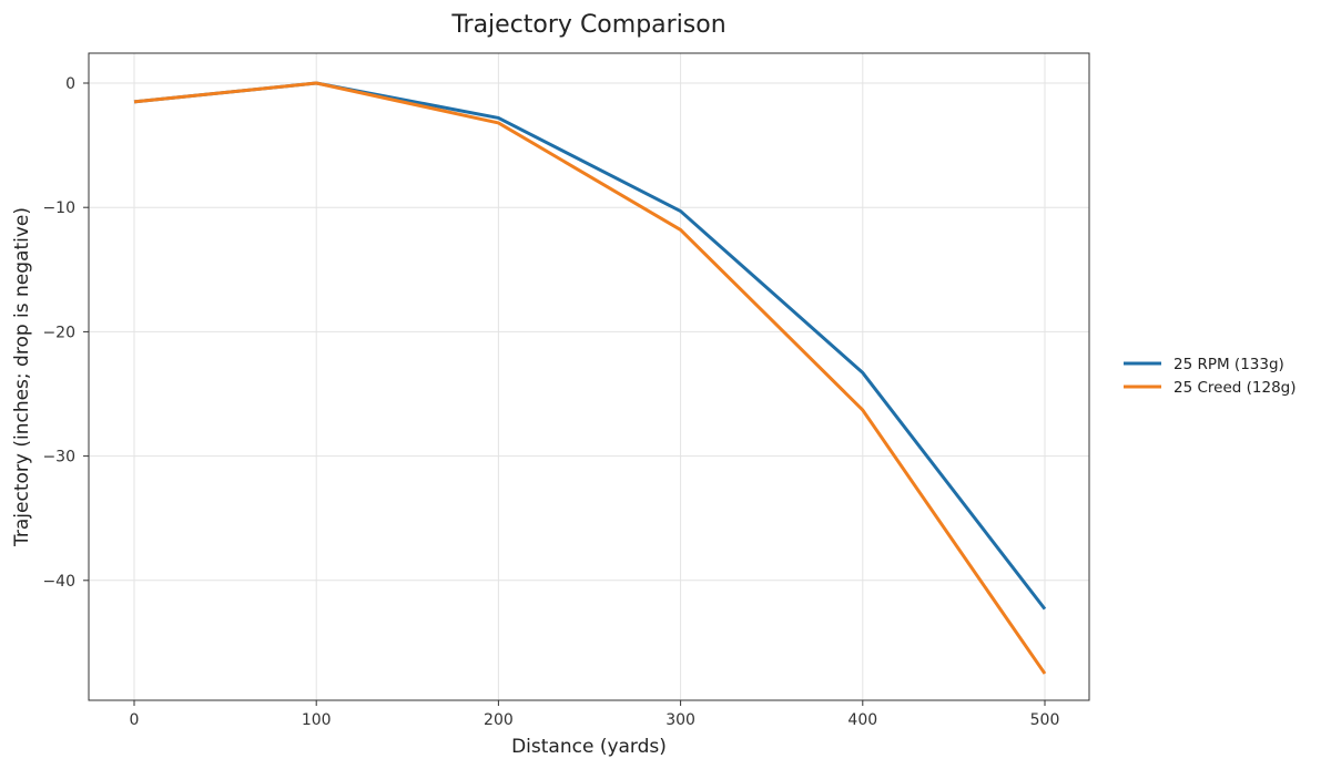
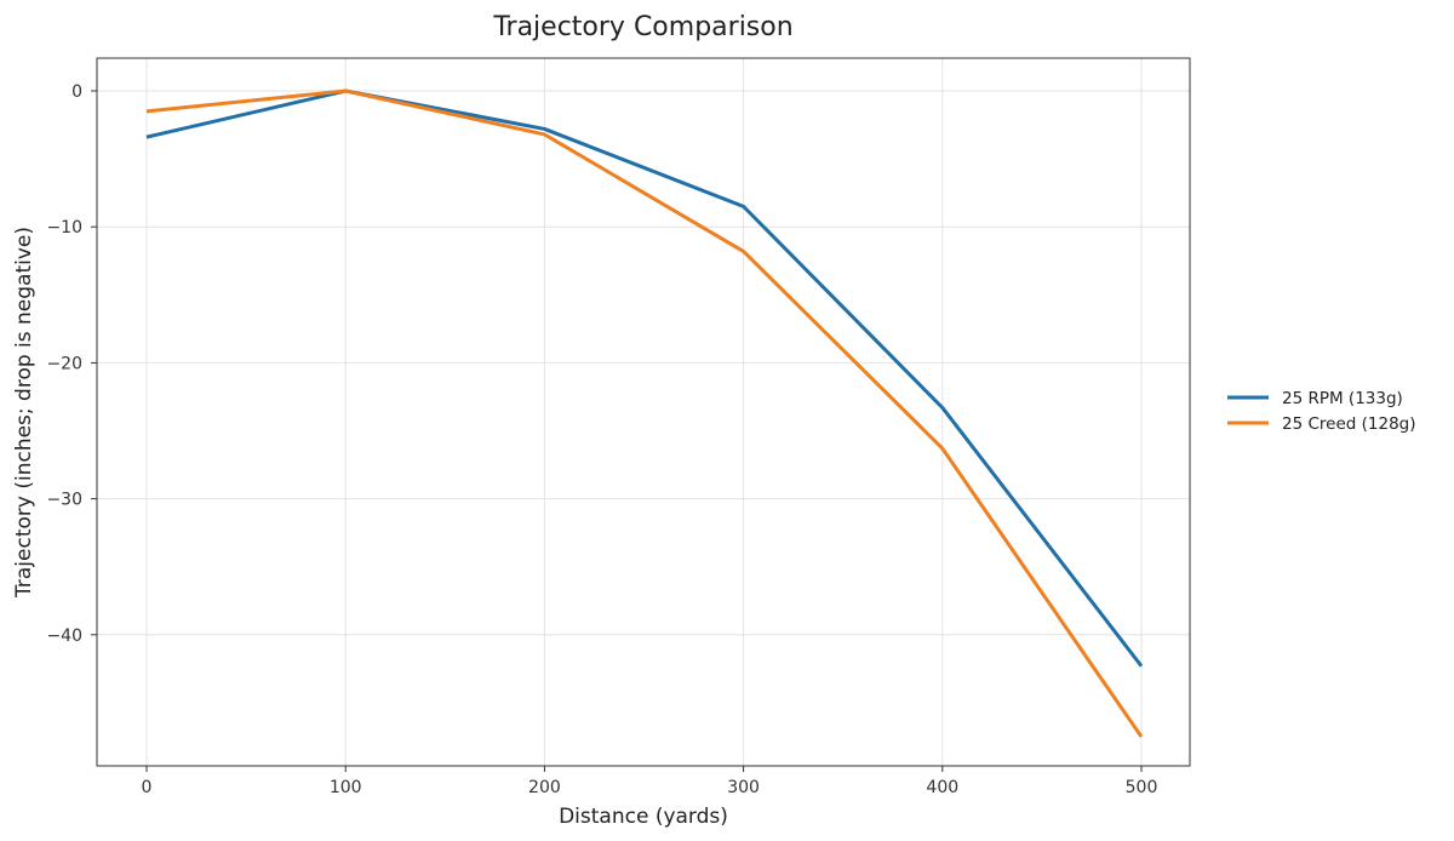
25 RPM (133g)/0: -1.5 -> -3.4
25 RPM (133g)/300: -10.3 -> -8.5
